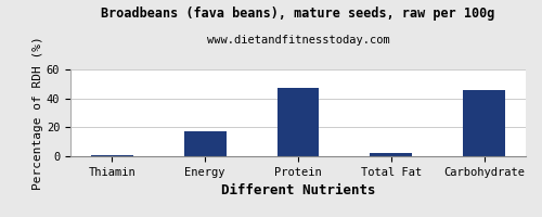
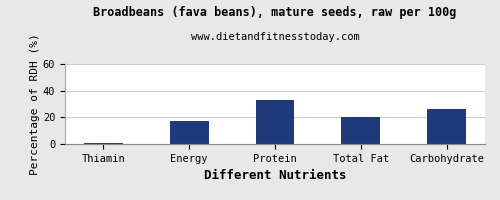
Protein: 48 -> 33
Total Fat: 2 -> 20
Carbohydrate: 46 -> 26
